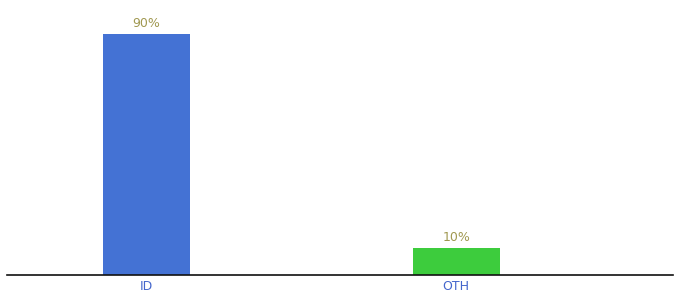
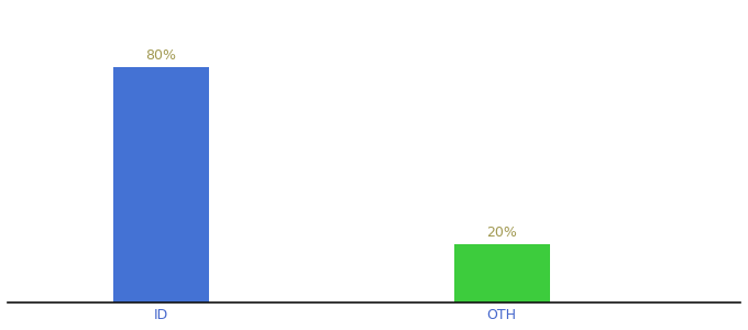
ID: 90% -> 80%
OTH: 10% -> 20%
